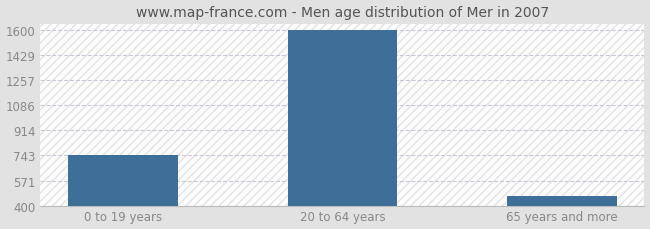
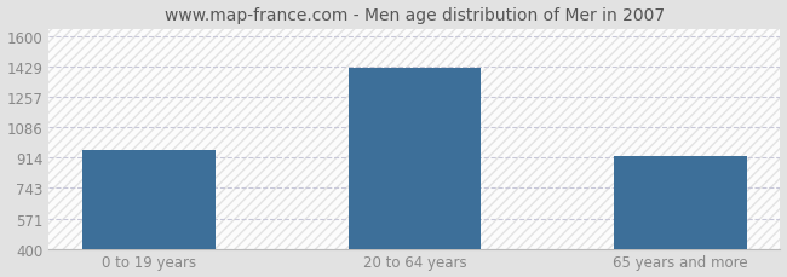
0 to 19 years: 740 -> 960
20 to 64 years: 1600 -> 1420
65 years and more: 470 -> 920
